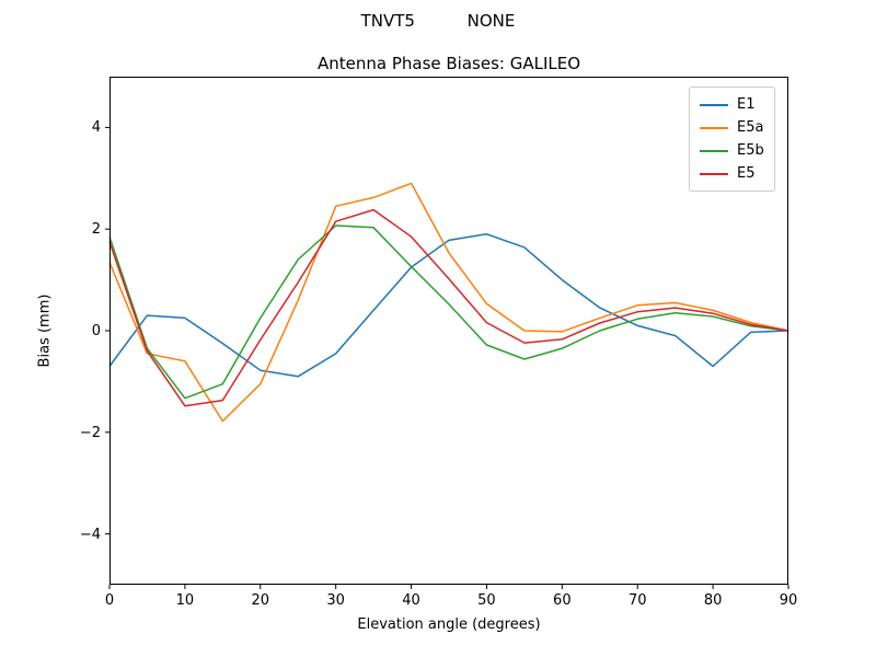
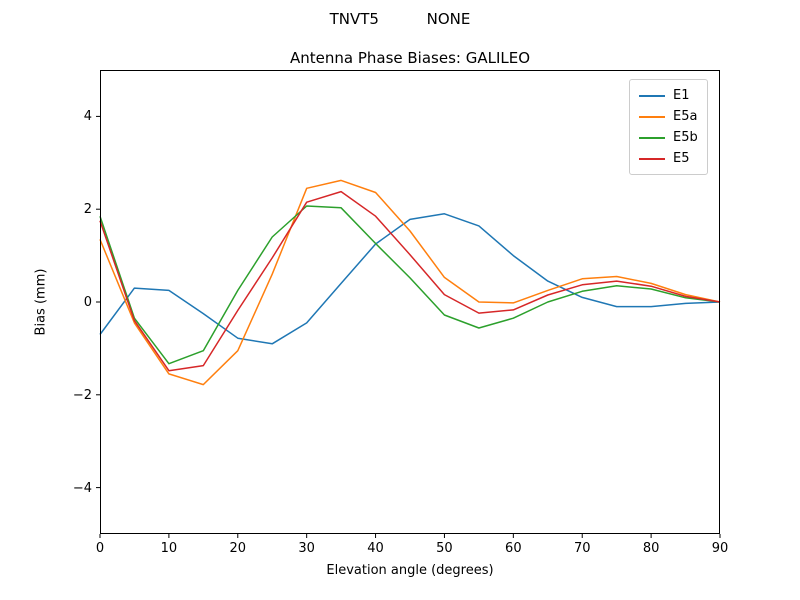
E5a/10: -0.6 -> -1.6
E5a/40: 2.9 -> 2.4
E1/80: -0.7 -> -0.1
